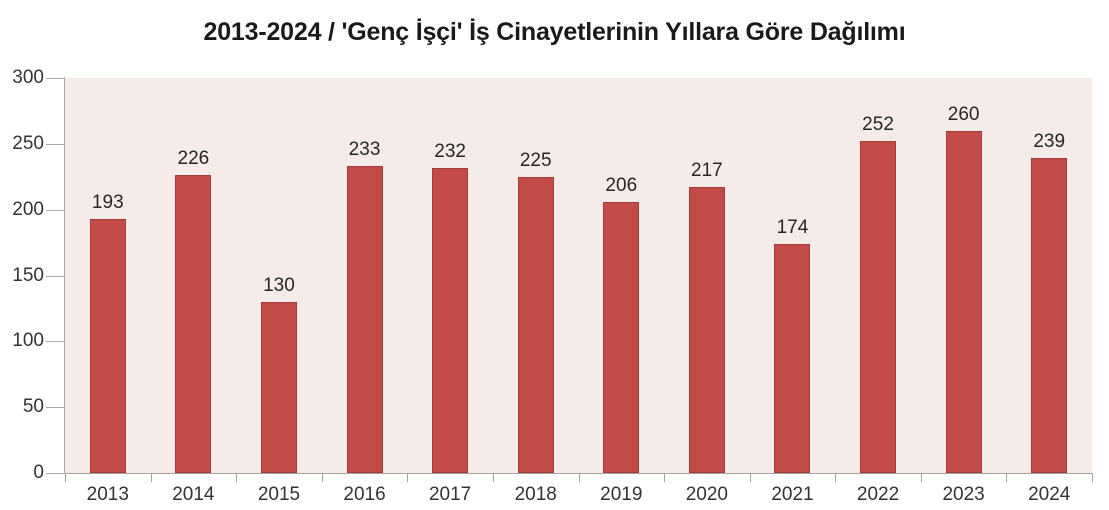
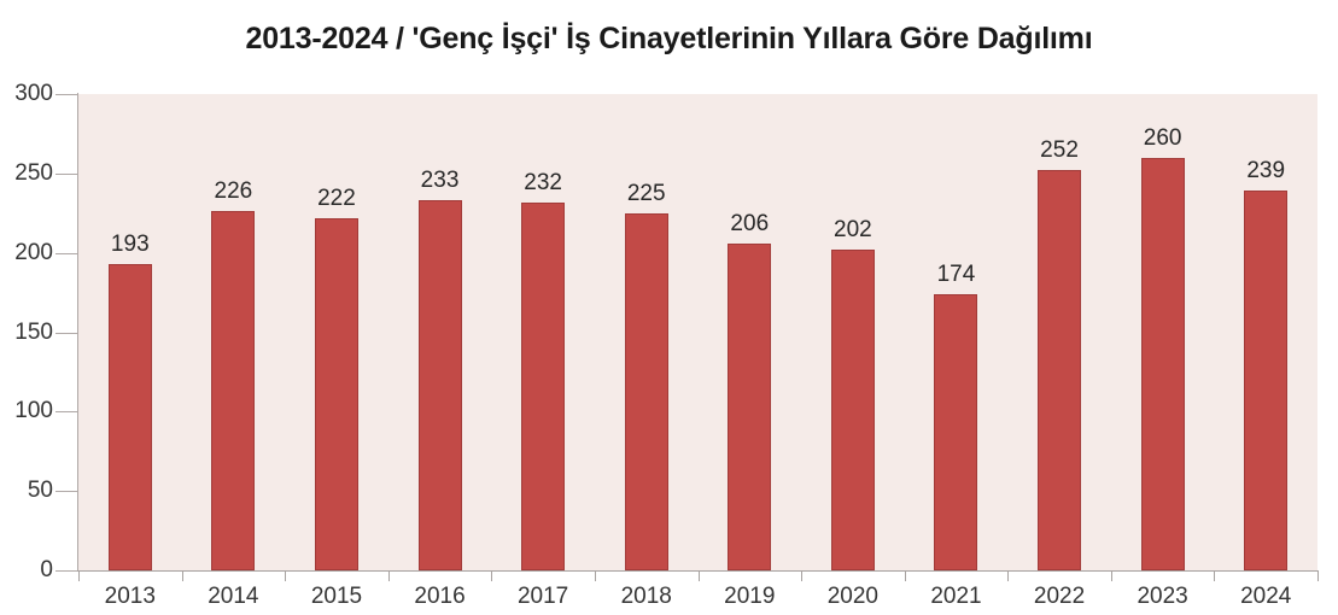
2015: 130 -> 222
2020: 217 -> 202
